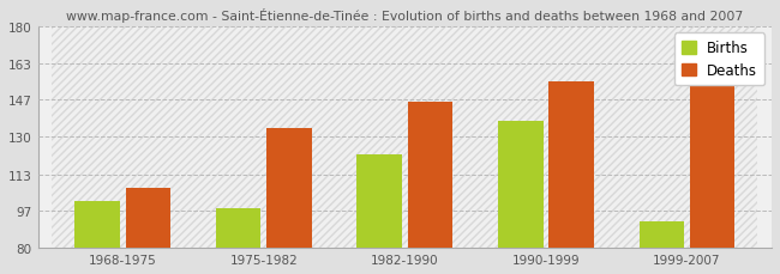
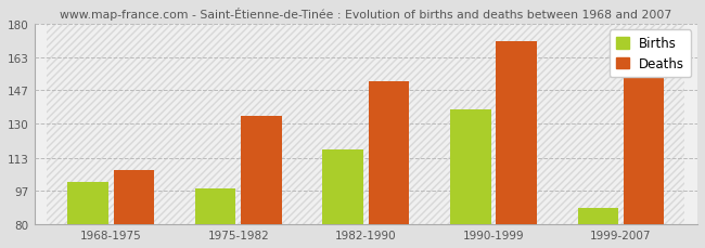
Births/1982-1990: 122 -> 117
Deaths/1982-1990: 146 -> 151
Deaths/1990-1999: 155 -> 171
Births/1999-2007: 92 -> 88
